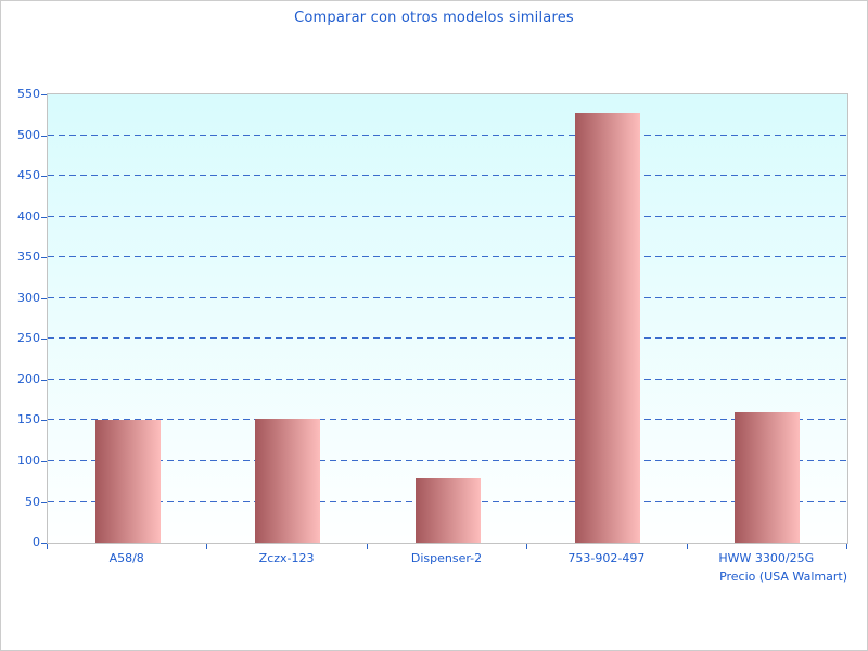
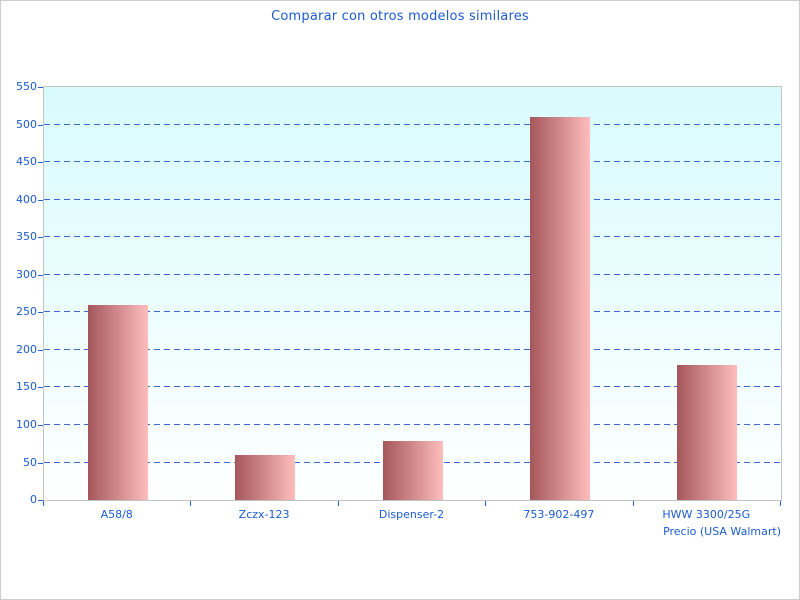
A58/8: 150 -> 260
Zczx-123: 150 -> 60
753-902-497: 530 -> 510
HWW 3300/25G: 160 -> 180
